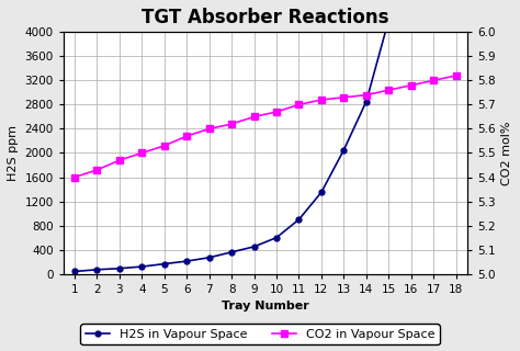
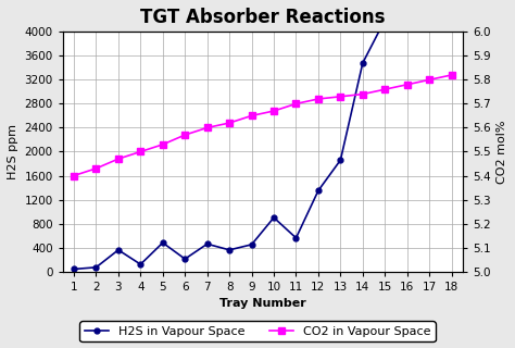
H2S in Vapour Space/3: 90 -> 360
H2S in Vapour Space/5: 160 -> 480
H2S in Vapour Space/7: 270 -> 460
H2S in Vapour Space/10: 600 -> 900
H2S in Vapour Space/11: 900 -> 560
H2S in Vapour Space/13: 2050 -> 1860
H2S in Vapour Space/14: 2850 -> 3480
